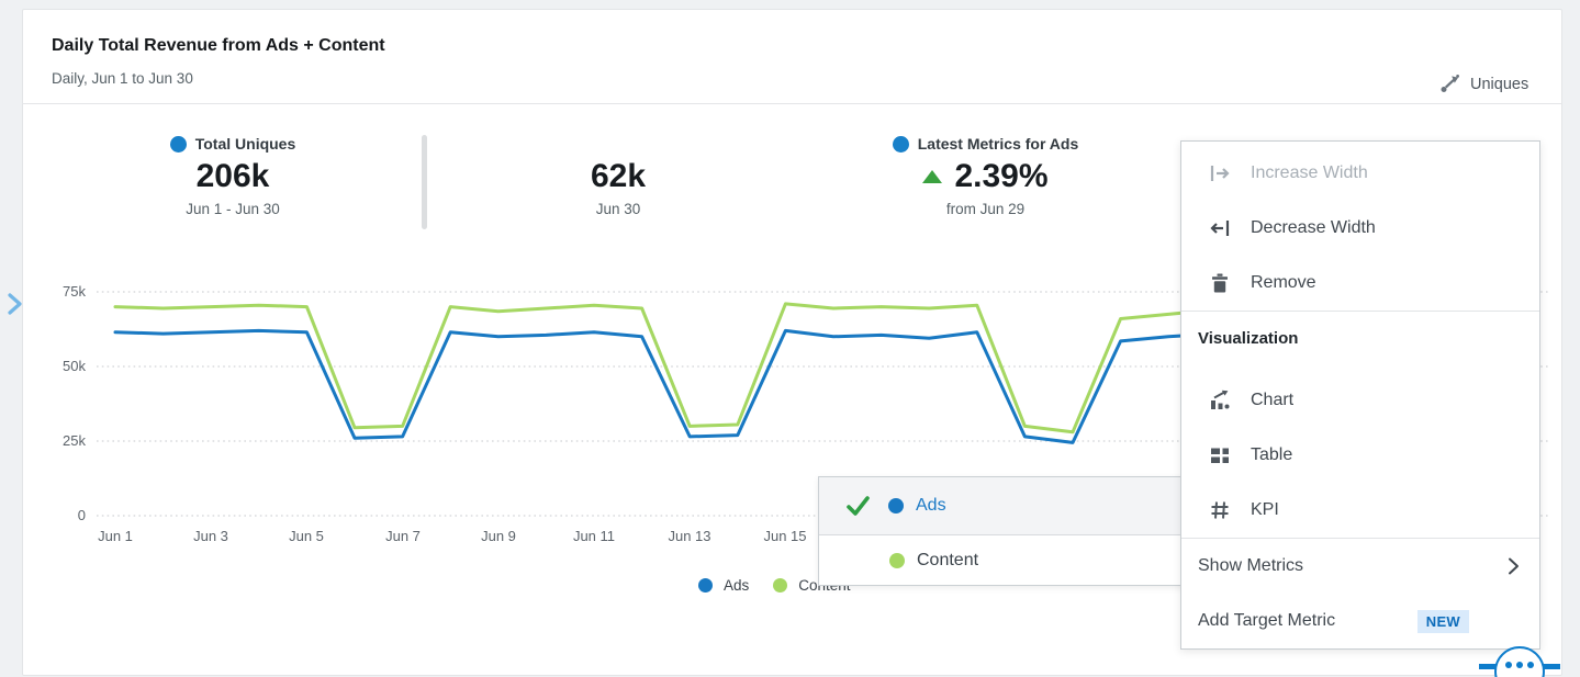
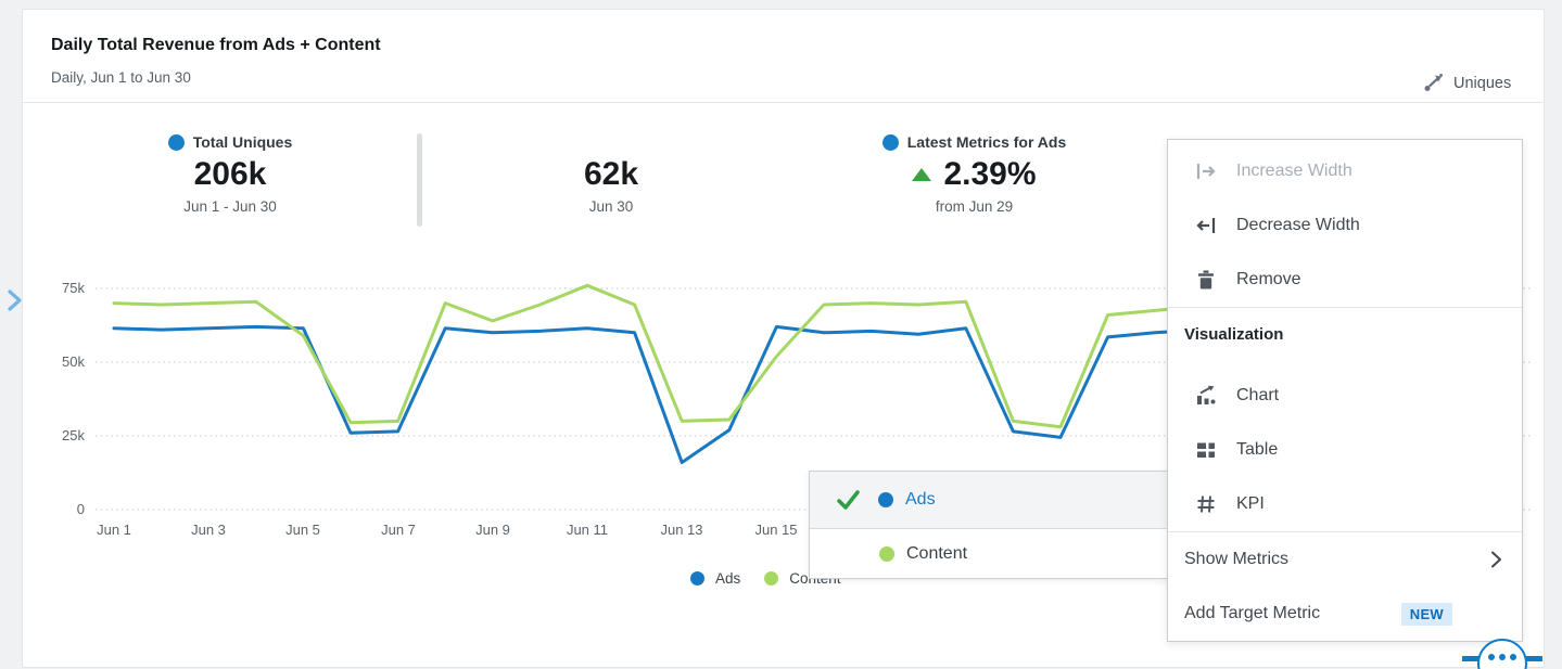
Content/Jun 5: 70k -> 59k
Content/Jun 9: 68k -> 64k
Content/Jun 11: 70k -> 76k
Ads/Jun 13: 26k -> 16k
Content/Jun 15: 71k -> 52k
